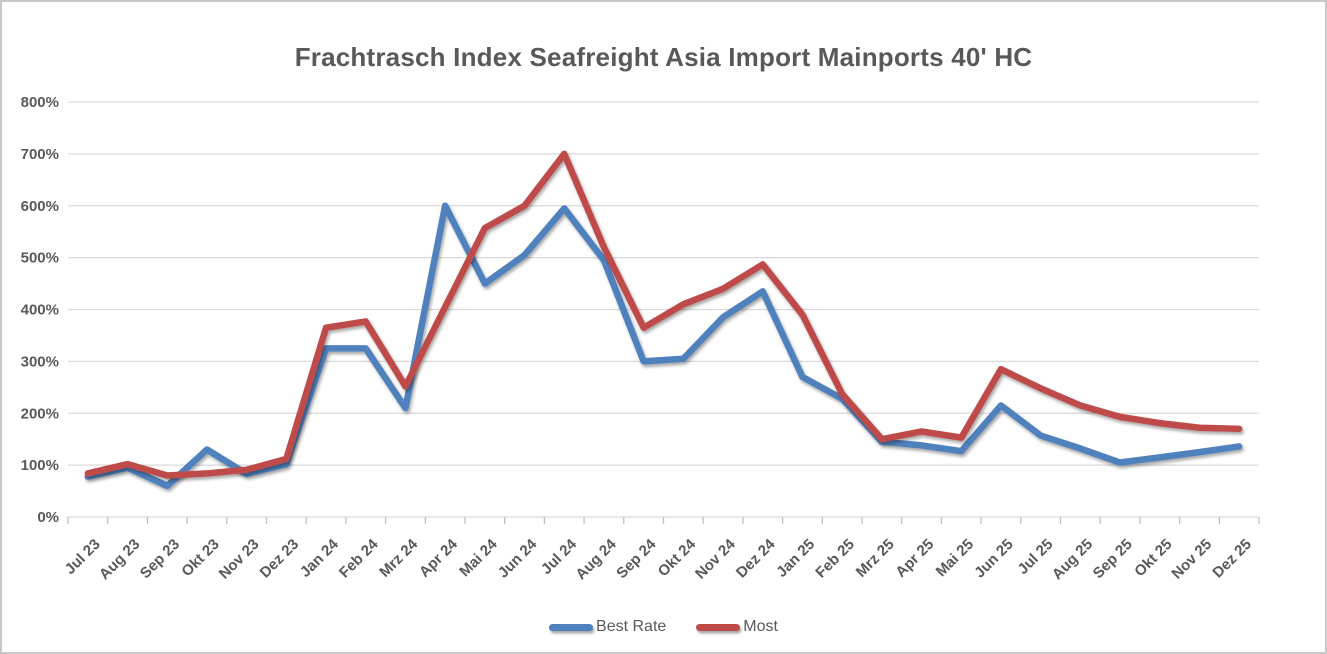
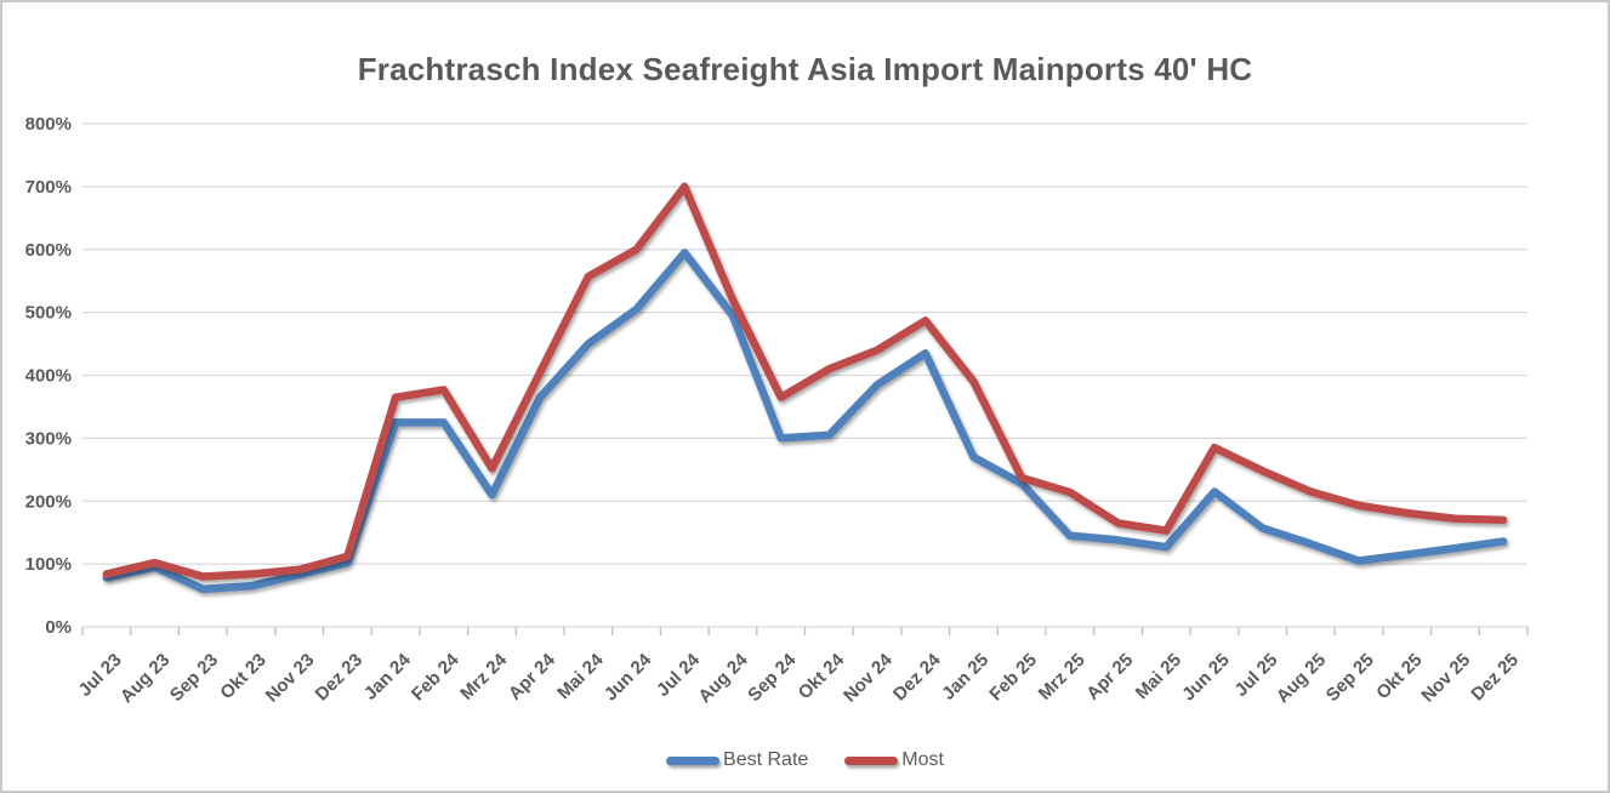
Best Rate/Okt 23: 130% -> 60%
Best Rate/Apr 24: 600% -> 360%
Most/Mrz 25: 150% -> 210%
